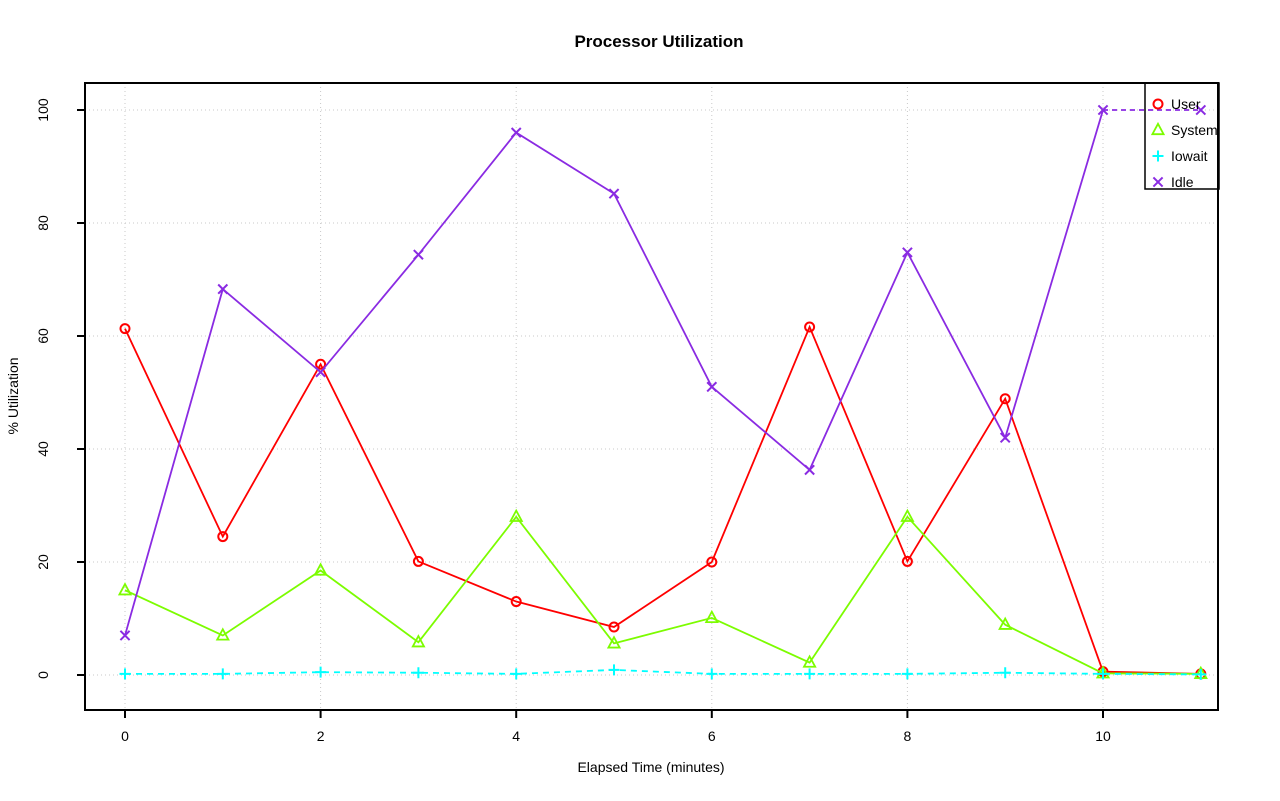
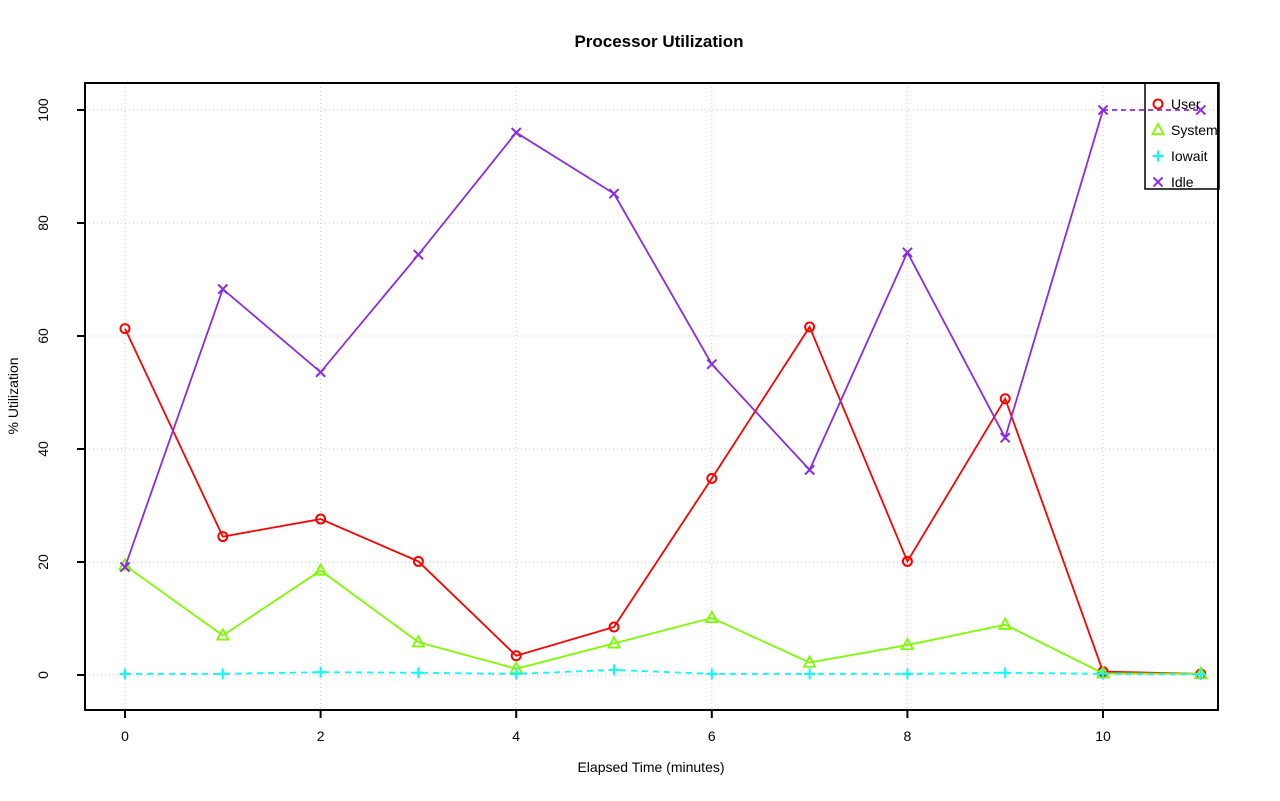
System/0: 15 -> 19
Idle/0: 7 -> 19
User/2: 55 -> 28
User/4: 13 -> 3
System/4: 28 -> 1
User/6: 20 -> 35
Idle/6: 51 -> 55
System/8: 28 -> 5
